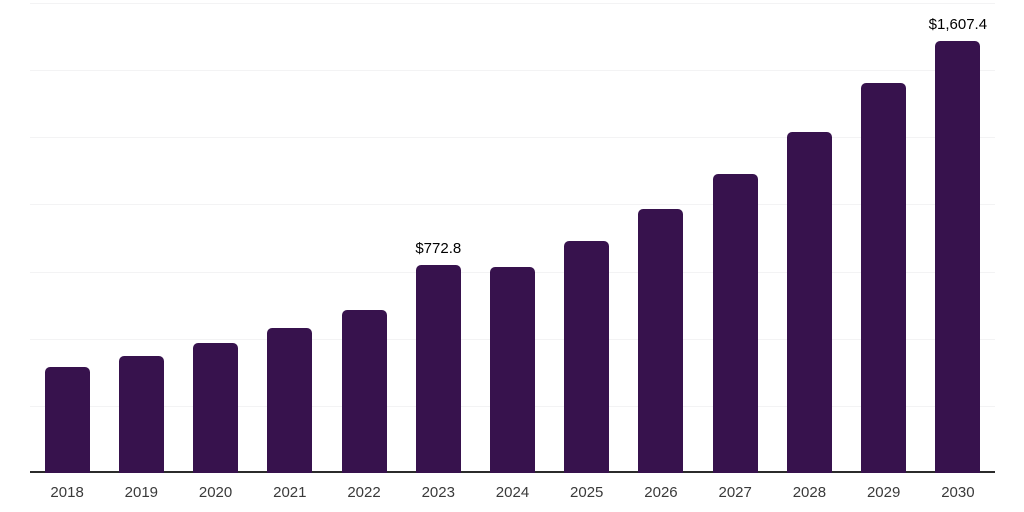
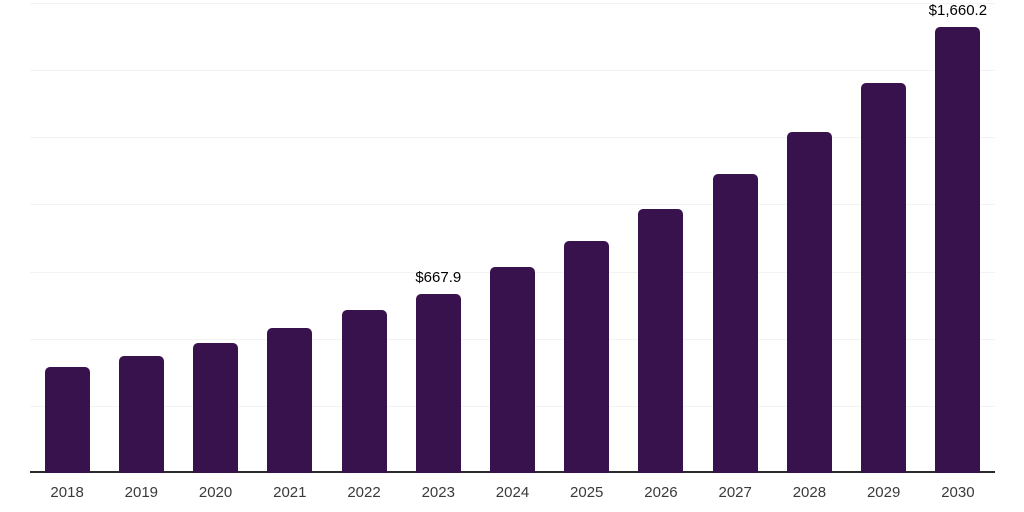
2023: $772.8 -> $667.9
2030: $1,607.4 -> $1,660.2
